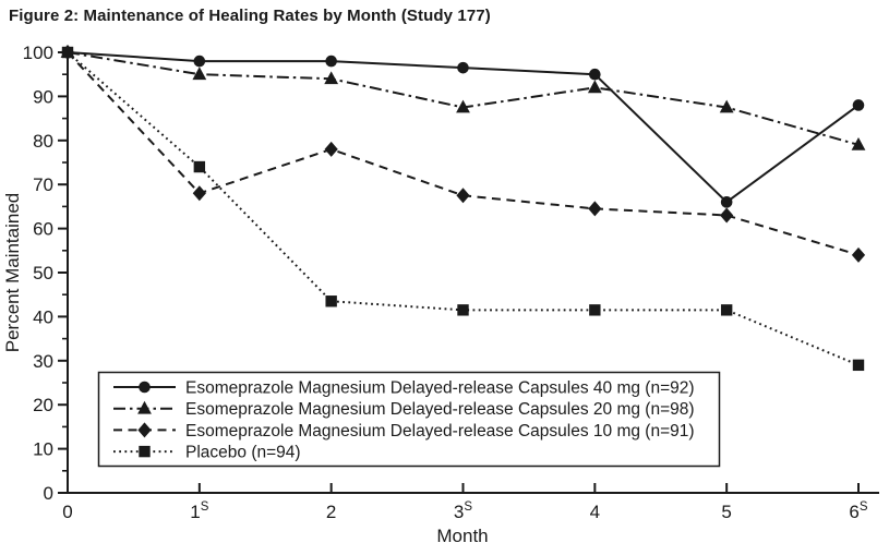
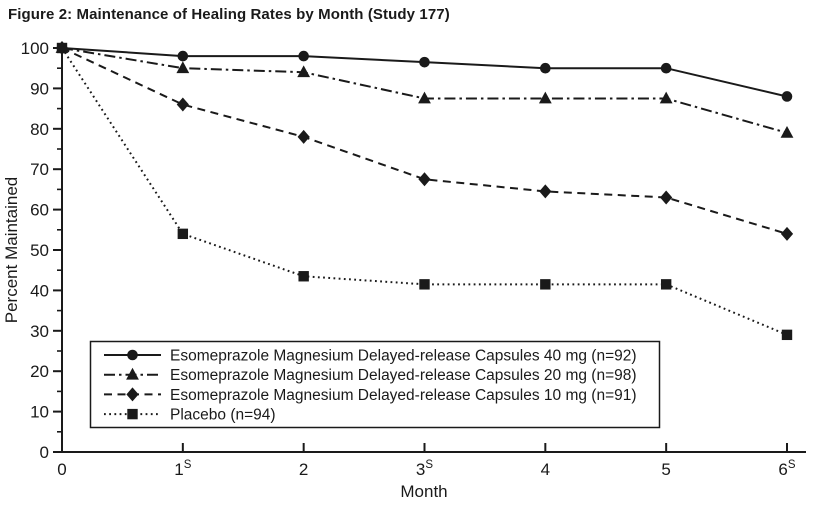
Esomeprazole Magnesium Delayed-release Capsules 10 mg (n=91)/1: 68 -> 86
Placebo (n=94)/1: 74 -> 54
Esomeprazole Magnesium Delayed-release Capsules 20 mg (n=98)/4: 92 -> 88
Esomeprazole Magnesium Delayed-release Capsules 40 mg (n=92)/5: 66 -> 95
